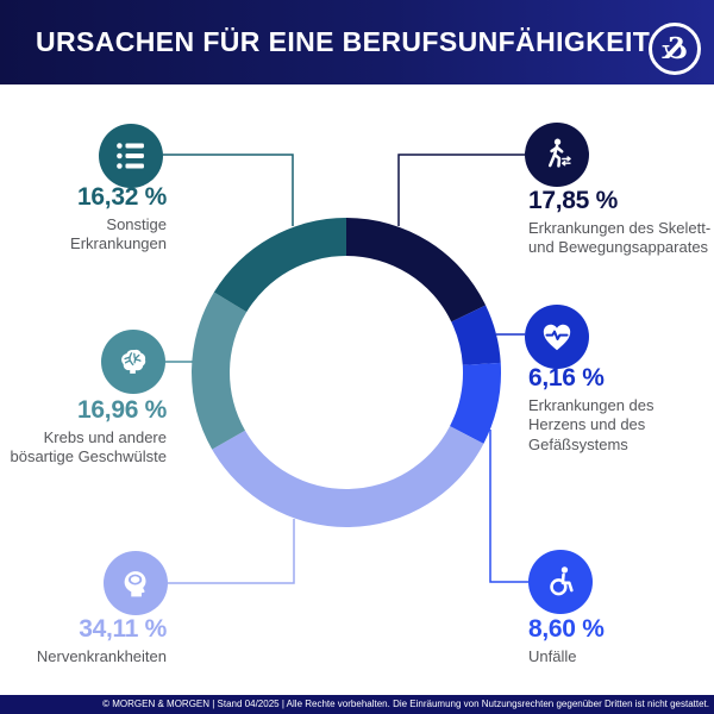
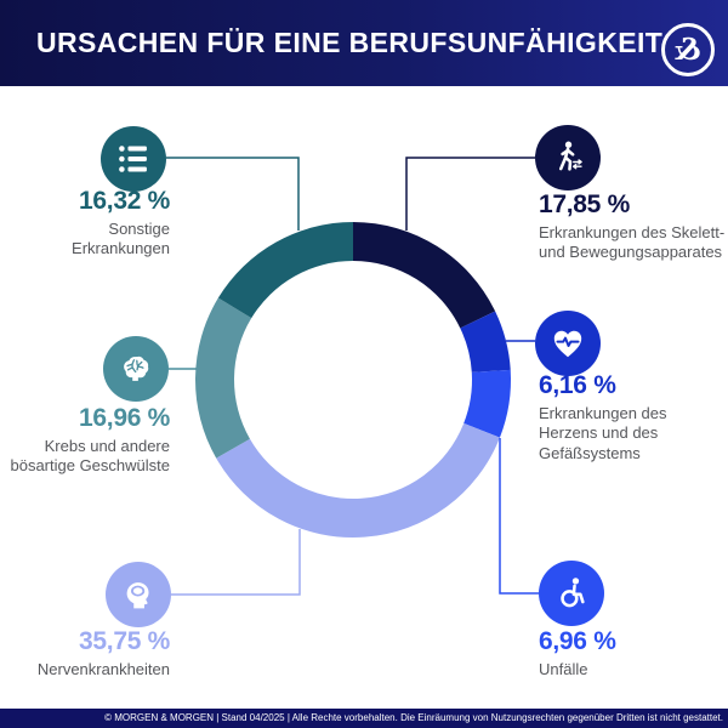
Unfälle: 8,60 -> 6,96
Nervenkrankheiten: 34,11 -> 35,75
